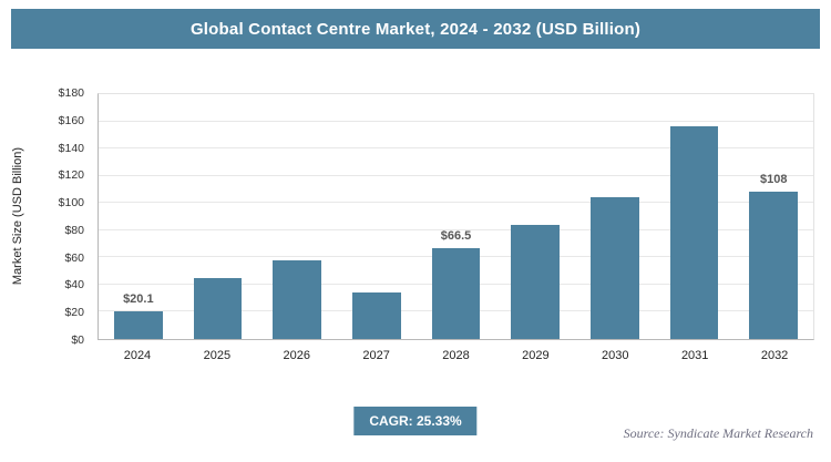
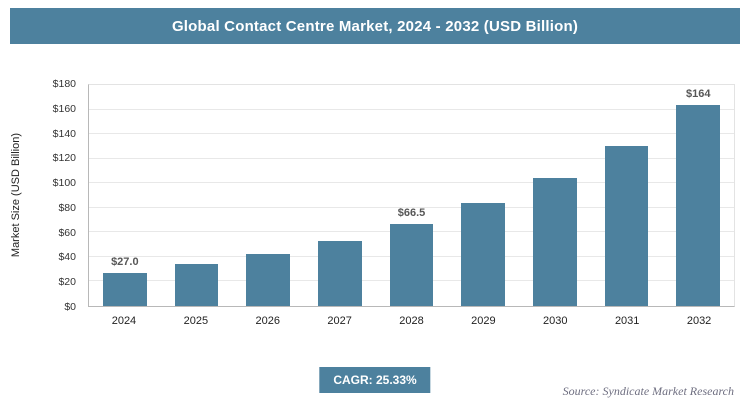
2024: $20.1 -> $27.0
2025: $45 -> $34
2026: $58 -> $42
2027: $34 -> $53
2031: $156 -> $130
2032: $108 -> $164
